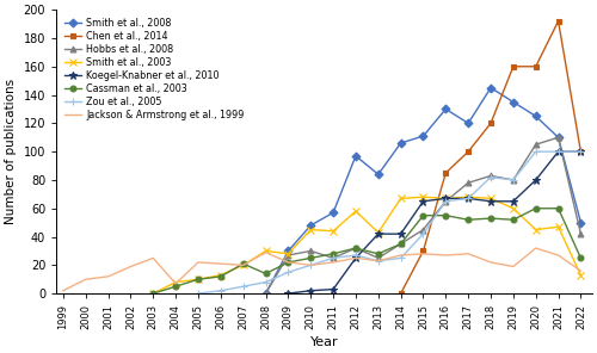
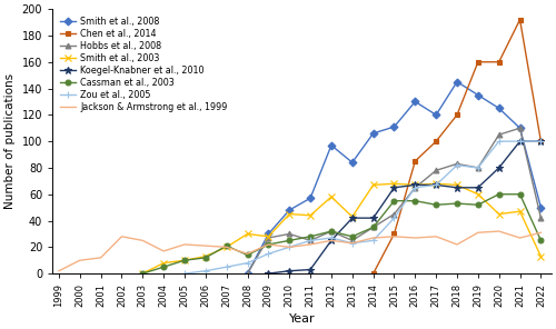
Jackson & Armstrong et al., 1999/2002: 19 -> 28
Jackson & Armstrong et al., 1999/2004: 7 -> 17
Jackson & Armstrong et al., 1999/2008: 29 -> 15
Jackson & Armstrong et al., 1999/2019: 19 -> 31
Jackson & Armstrong et al., 1999/2022: 16 -> 31
